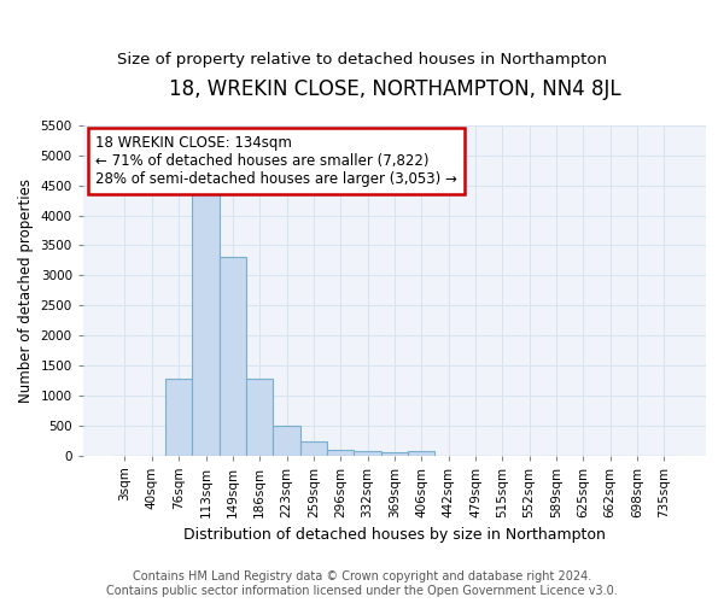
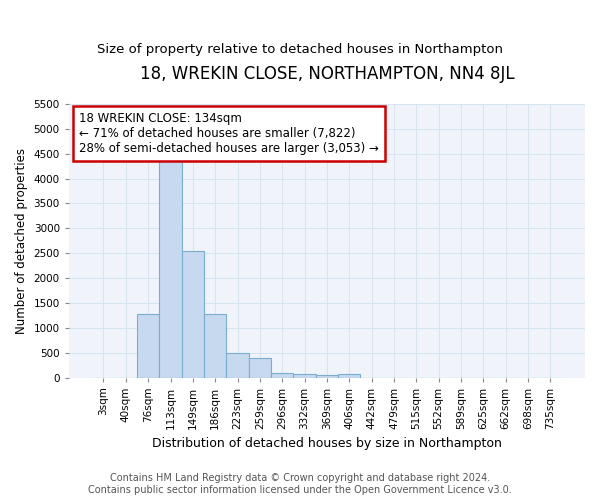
149sqm: 3300 -> 2550
259sqm: 230 -> 400
